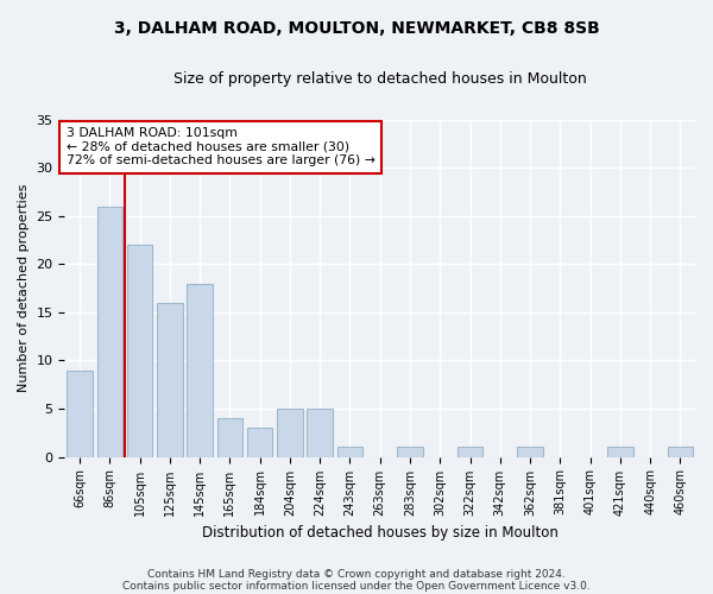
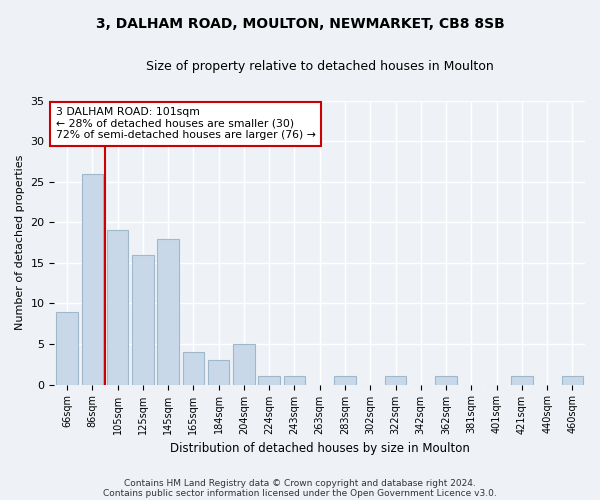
105sqm: 22 -> 19
224sqm: 5 -> 1
